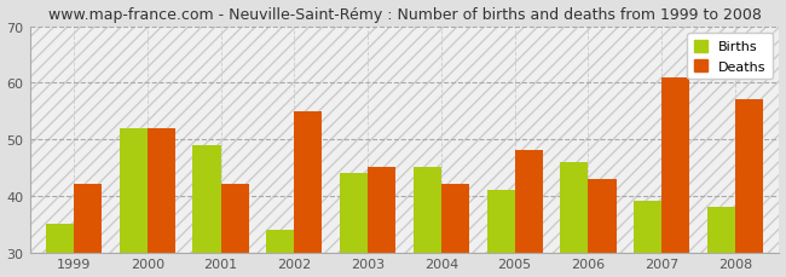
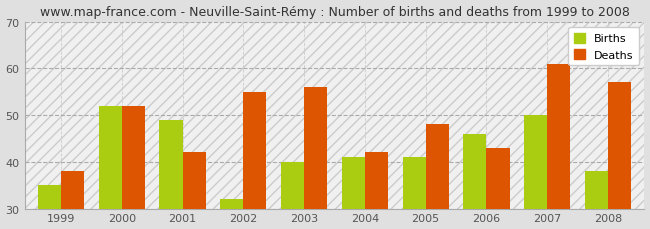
Deaths/1999: 42 -> 38
Births/2002: 34 -> 32
Births/2003: 44 -> 40
Deaths/2003: 45 -> 56
Births/2004: 45 -> 41
Births/2007: 39 -> 50
